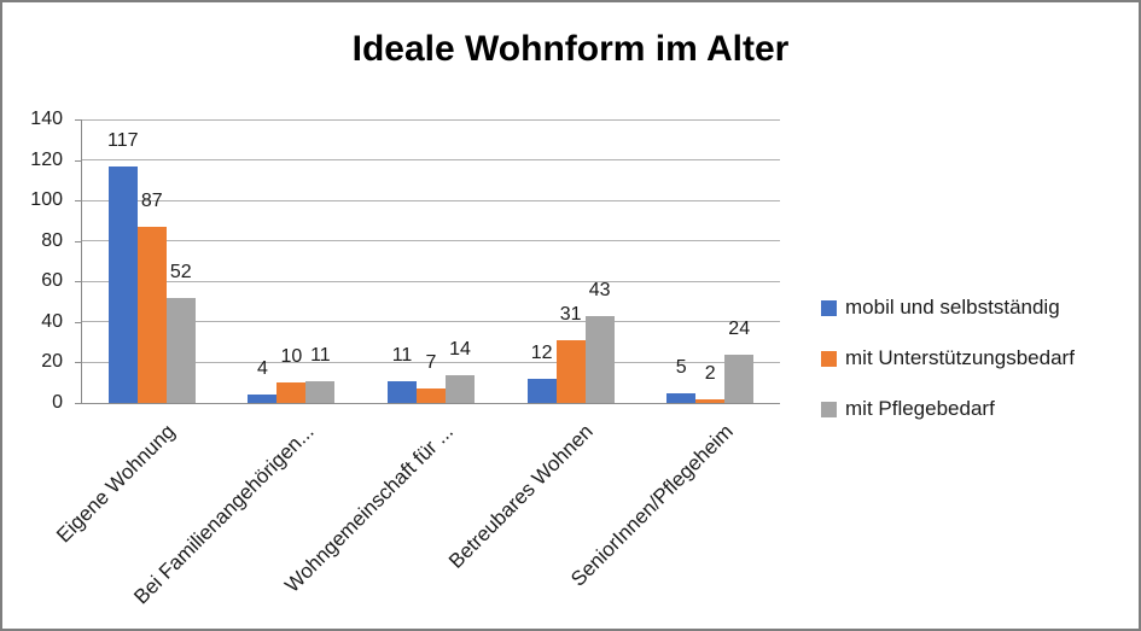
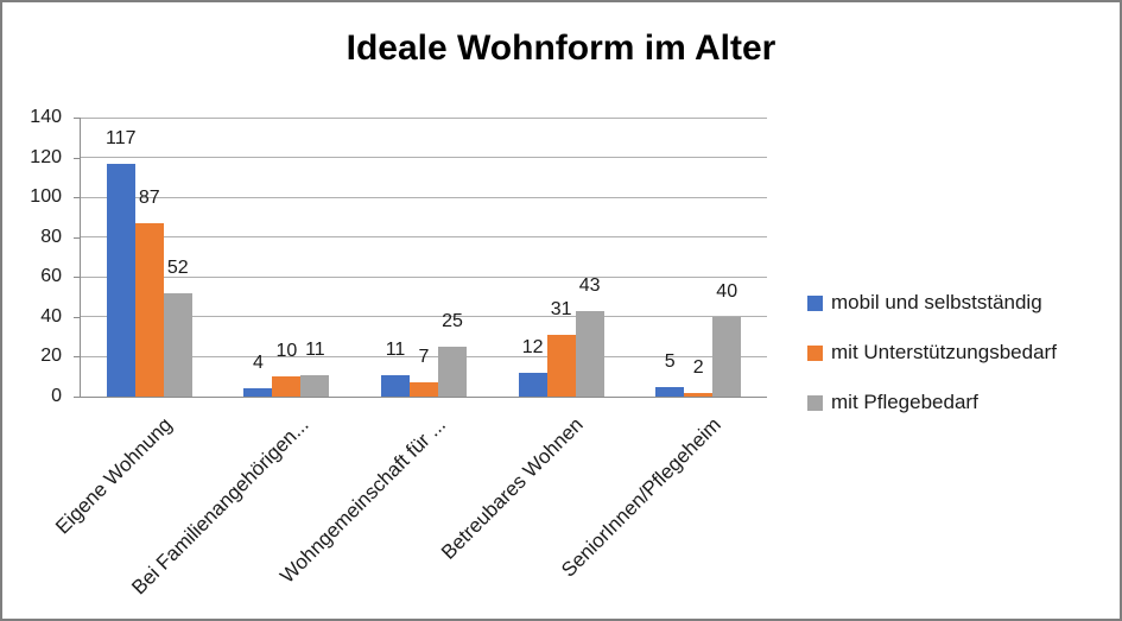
mit Pflegebedarf/Wohngemeinschaft für ...: 14 -> 25
mit Pflegebedarf/SeniorInnen/Pflegeheim: 24 -> 40
